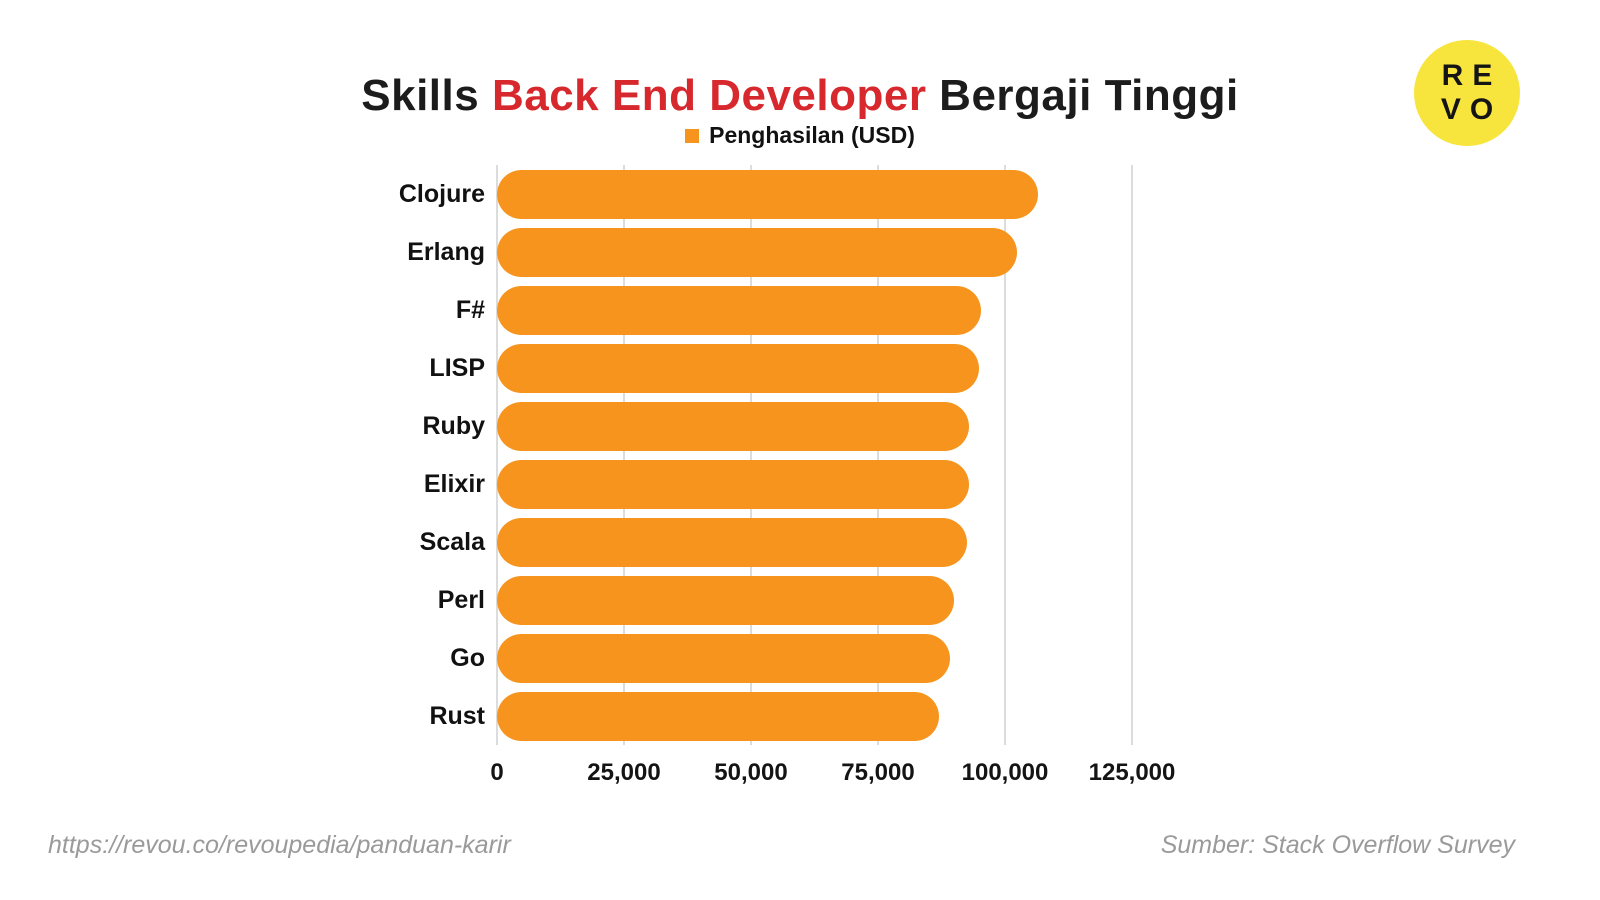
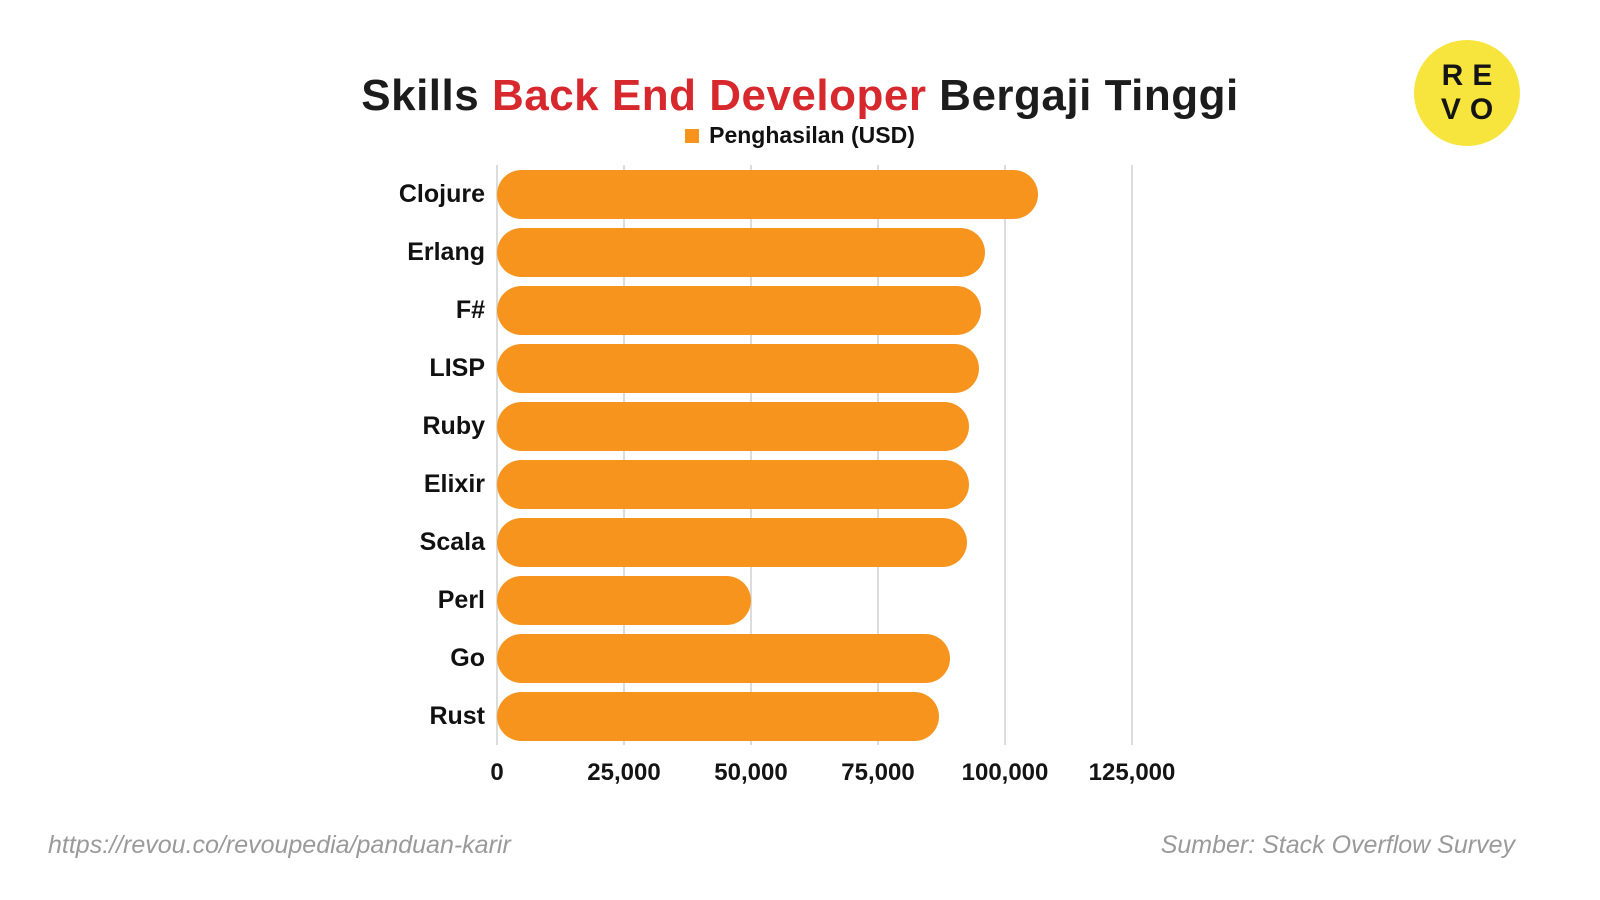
Erlang: 102000 -> 96000
Perl: 90000 -> 50000
